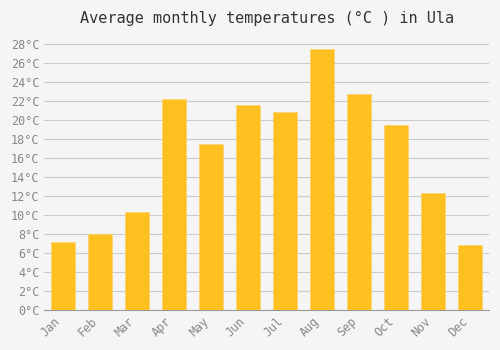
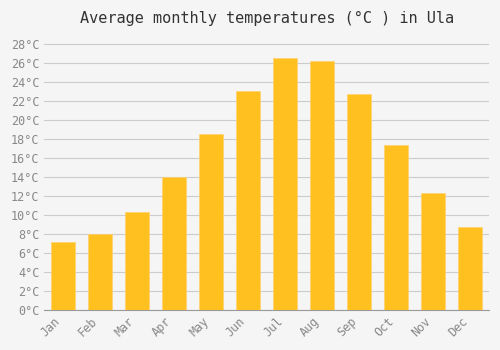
Apr: 22.2°C -> 14.0°C
May: 17.4°C -> 18.5°C
Jun: 21.6°C -> 23.0°C
Jul: 20.8°C -> 26.5°C
Aug: 27.4°C -> 26.2°C
Oct: 19.4°C -> 17.3°C
Dec: 6.8°C -> 8.7°C
